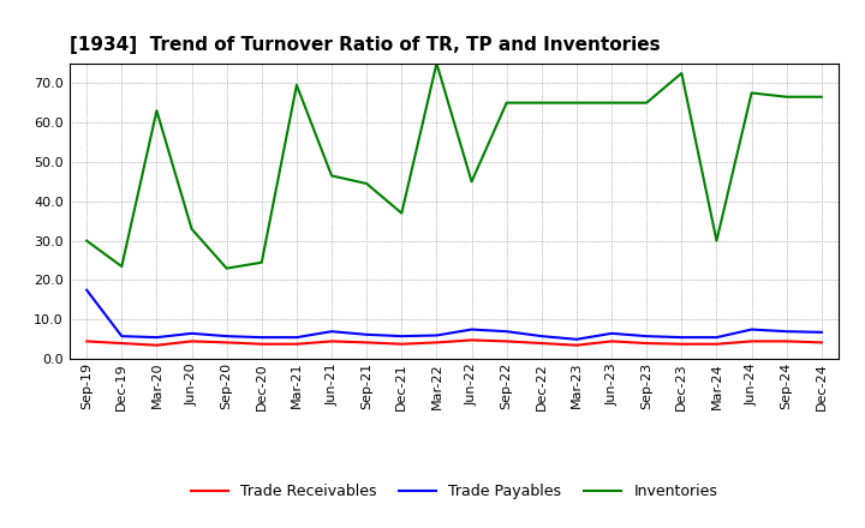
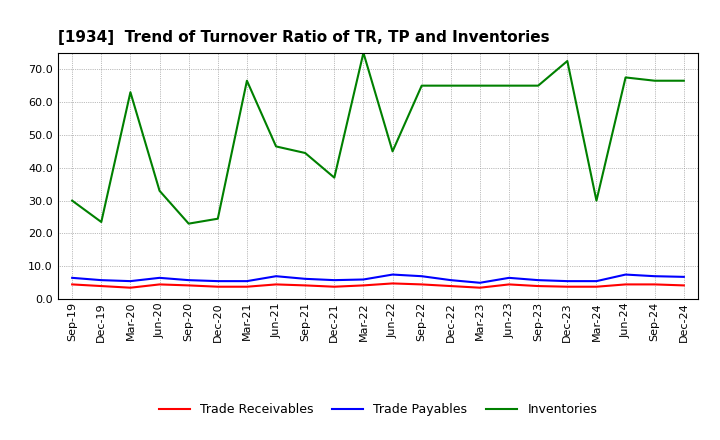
Trade Payables/Sep-19: 17.5 -> 6.5
Inventories/Mar-21: 69.5 -> 66.5
